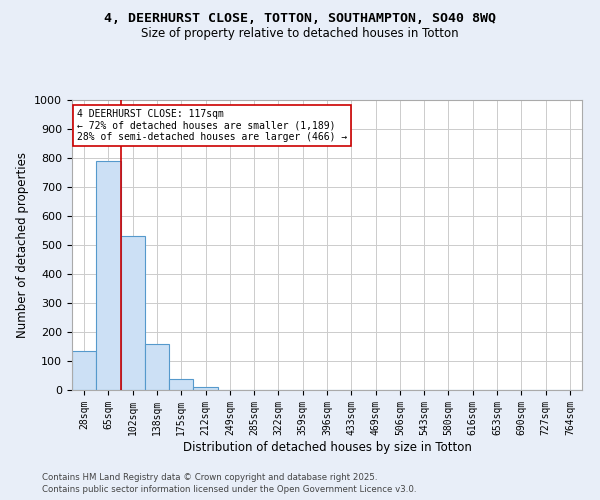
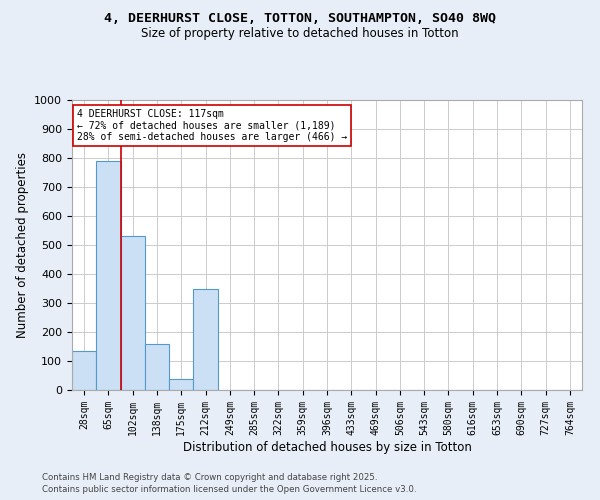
212sqm: 10 -> 350
